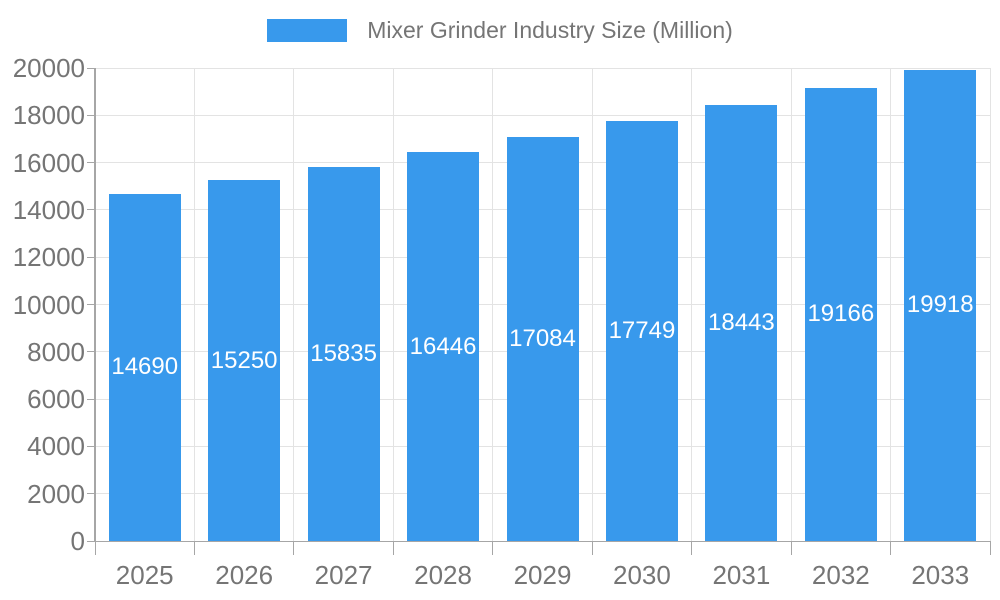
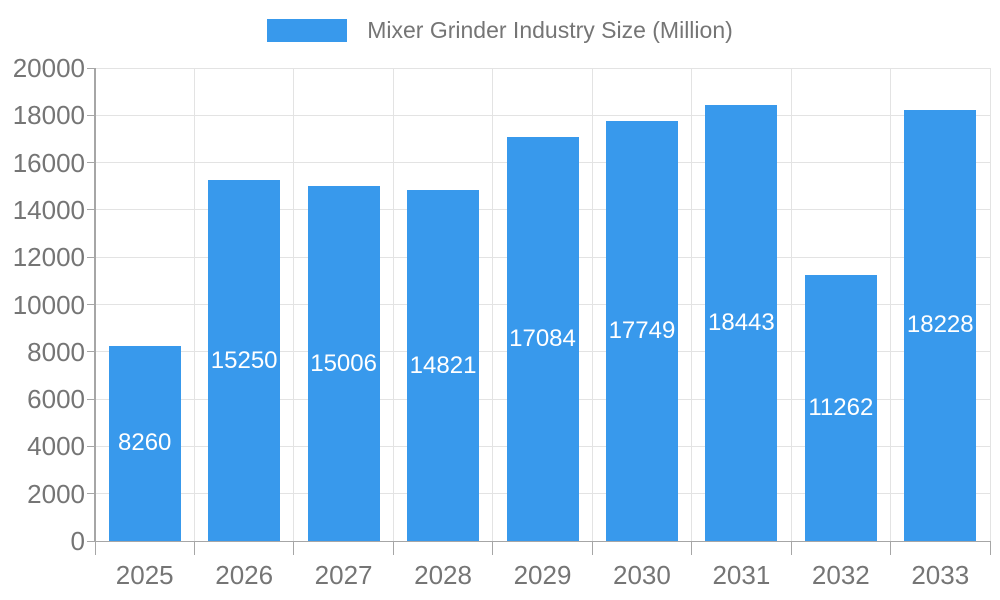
2025: 14690 -> 8260
2027: 15835 -> 15006
2028: 16446 -> 14821
2032: 19166 -> 11262
2033: 19918 -> 18228
